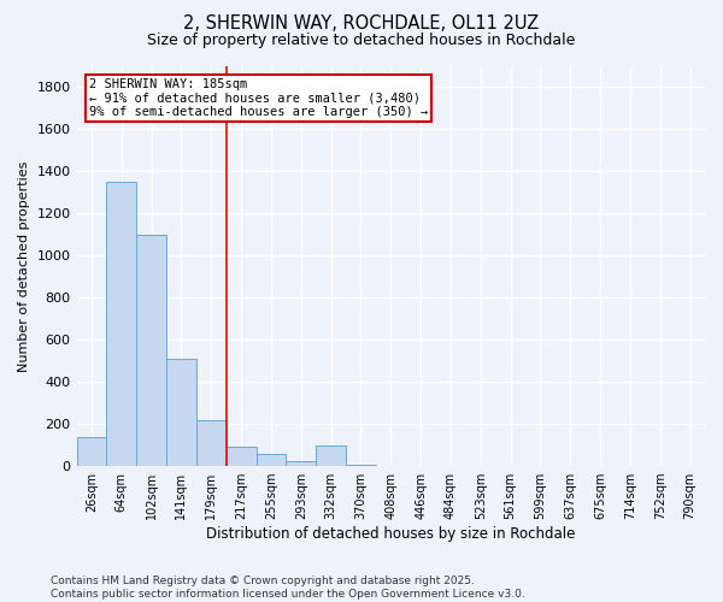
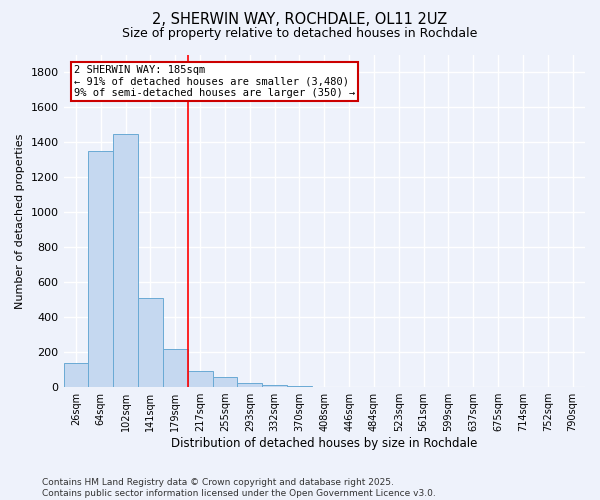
102sqm: 1100 -> 1450
332sqm: 100 -> 10
